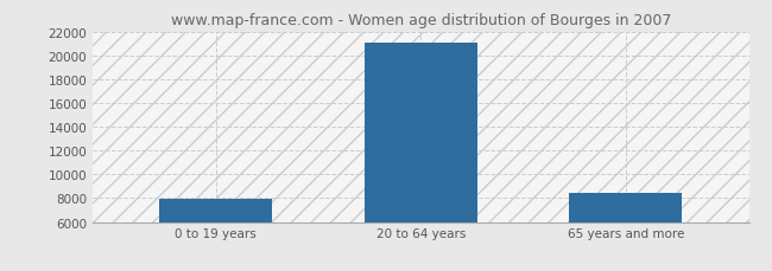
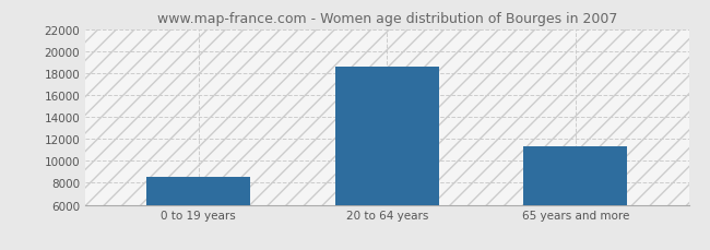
0 to 19 years: 7900 -> 8500
20 to 64 years: 21100 -> 18600
65 years and more: 8400 -> 11300
